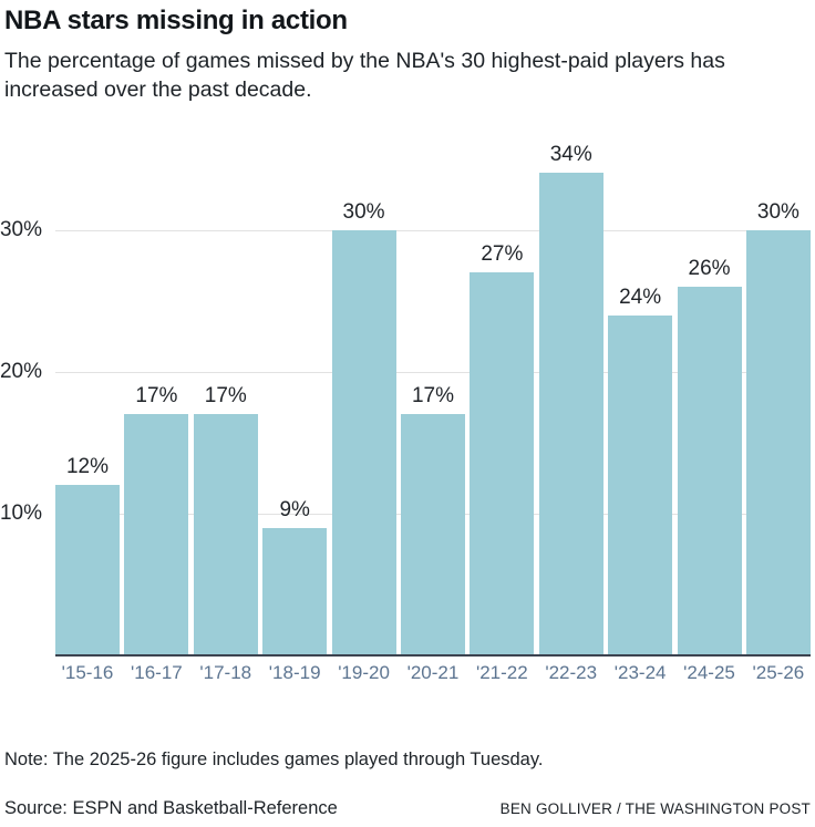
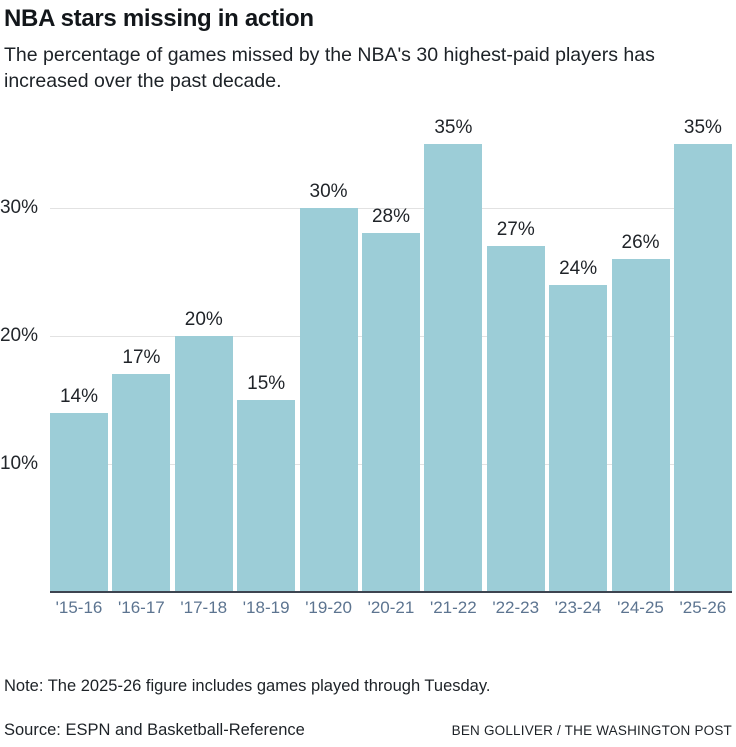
'15-16: 12% -> 14%
'17-18: 17% -> 20%
'18-19: 9% -> 15%
'20-21: 17% -> 28%
'21-22: 27% -> 35%
'22-23: 34% -> 27%
'25-26: 30% -> 35%
